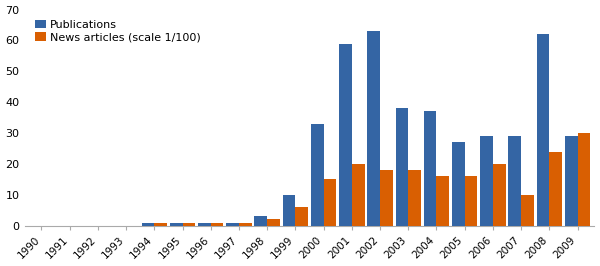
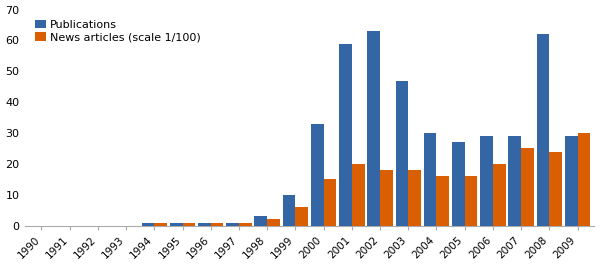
Publications/2003: 38 -> 47
Publications/2004: 37 -> 30
News articles (scale 1/100)/2007: 10 -> 25
